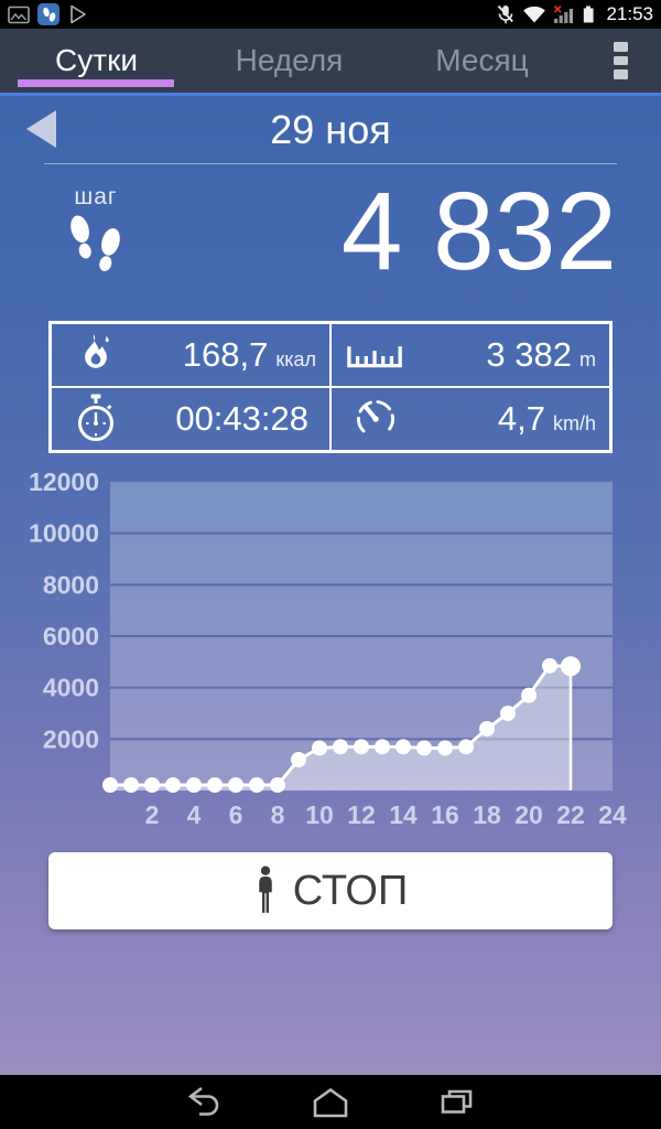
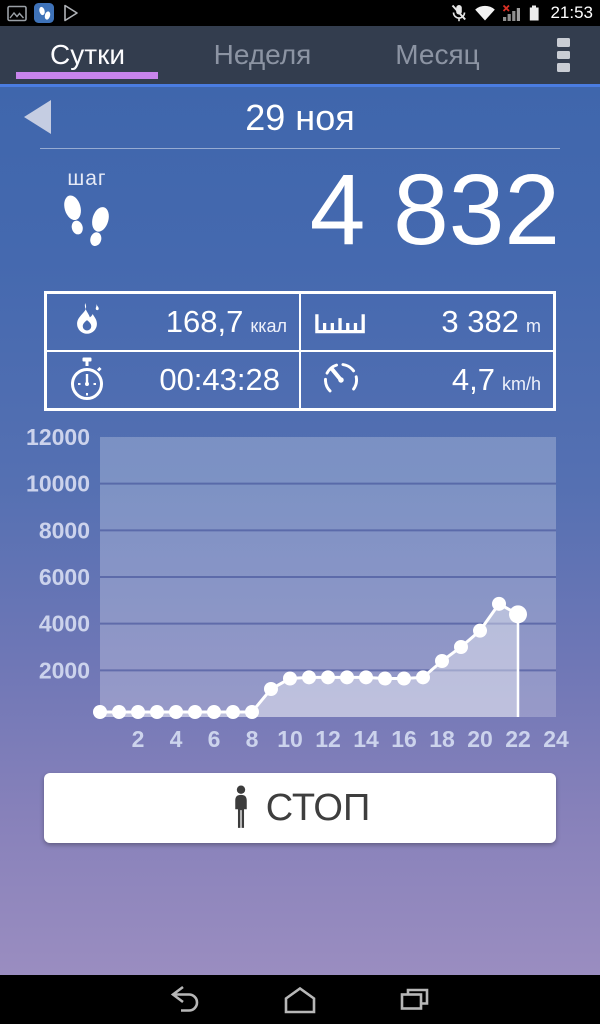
22: 4800 -> 4400
